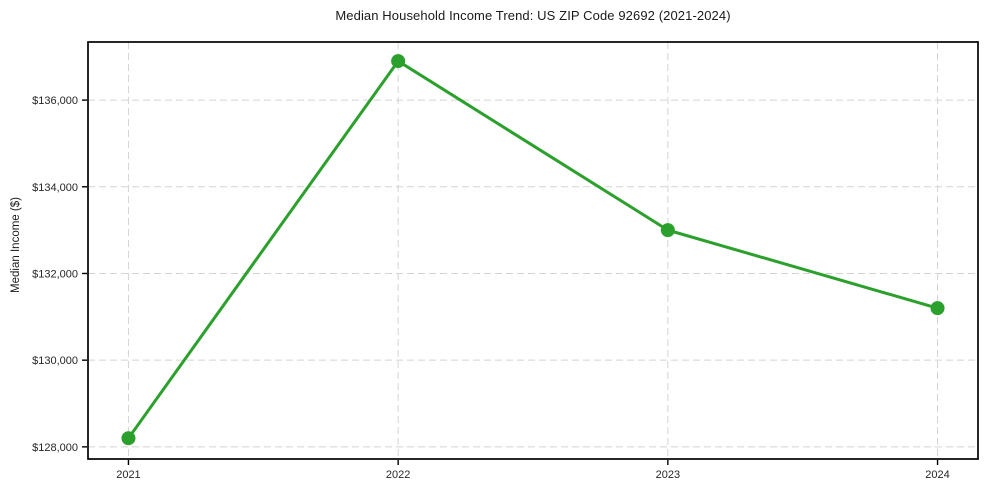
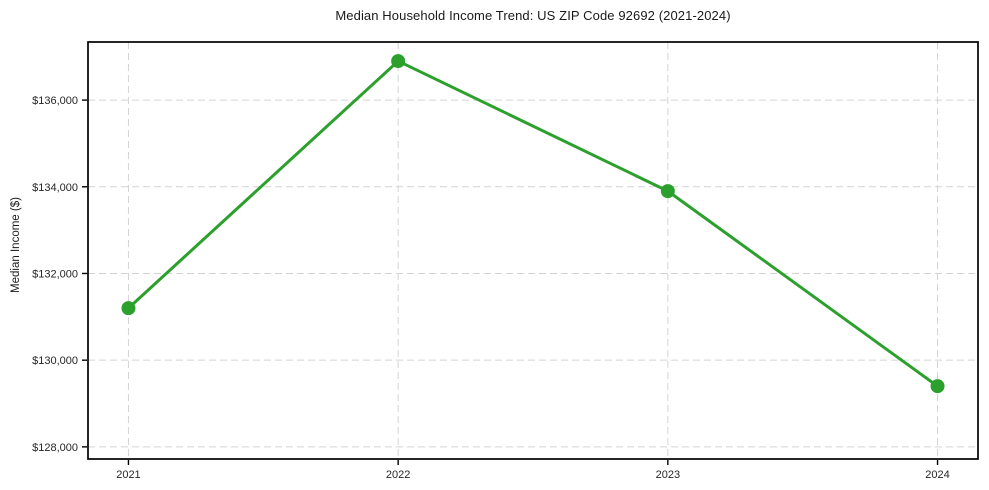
2021: $128200 -> $131200
2023: $133000 -> $133900
2024: $131200 -> $129400
